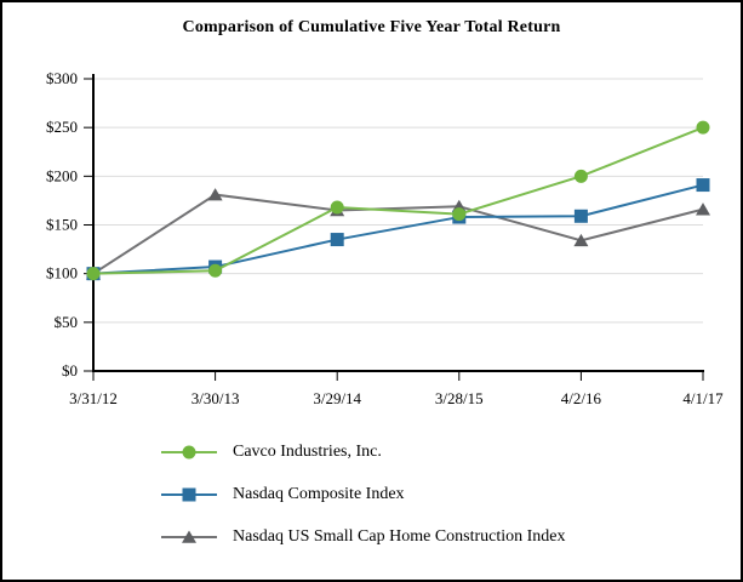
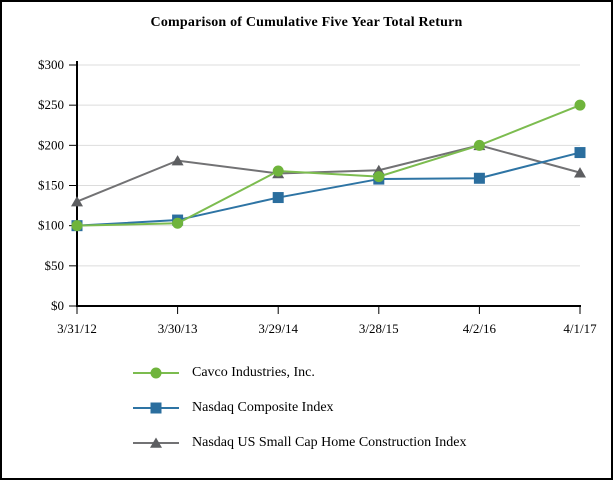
Nasdaq US Small Cap Home Construction Index/3/31/12: $100 -> $130
Nasdaq US Small Cap Home Construction Index/4/2/16: $130 -> $200
